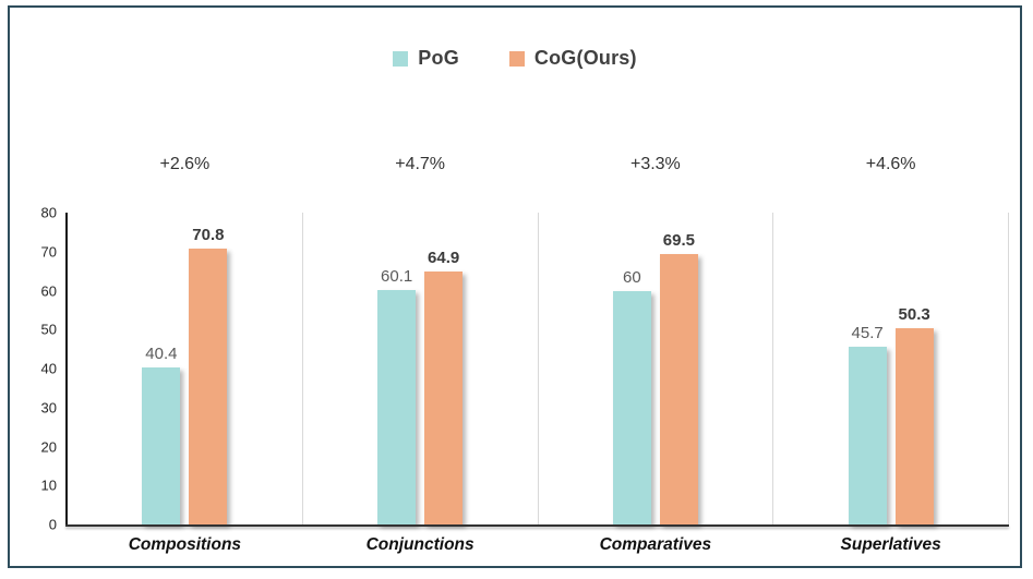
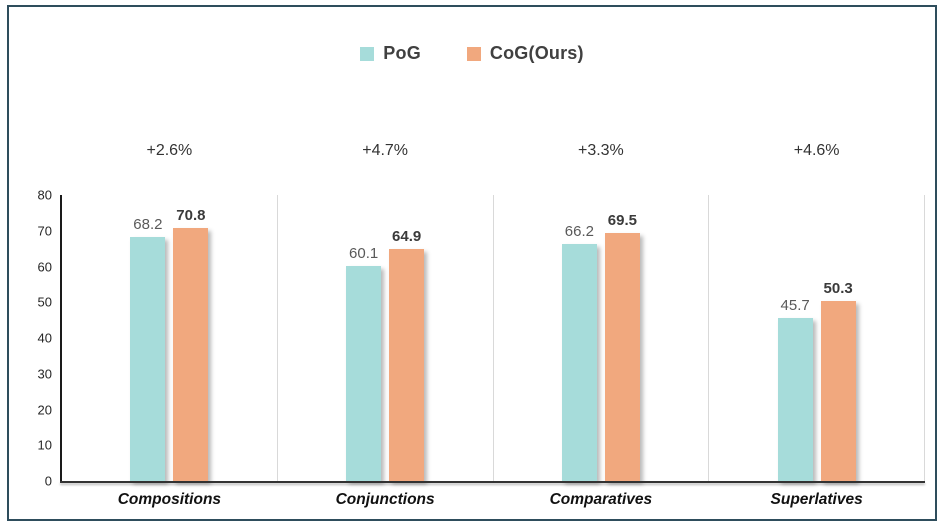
PoG/Compositions: 40.4 -> 68.2
PoG/Comparatives: 60 -> 66.2
